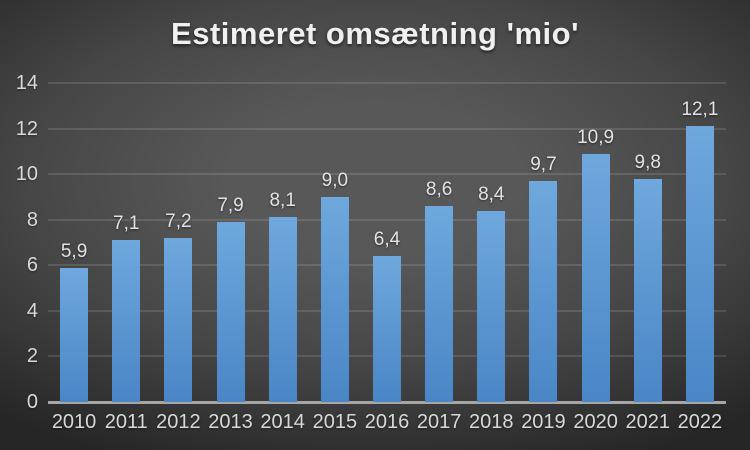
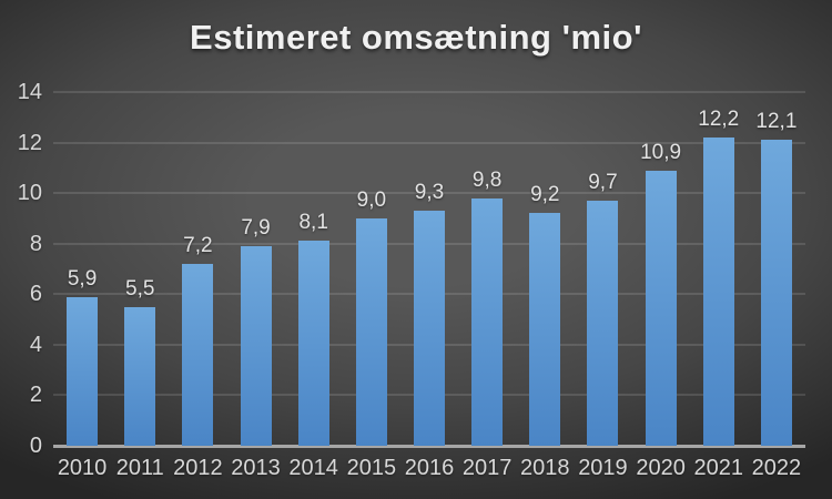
2011: 7,1 -> 5,5
2016: 6,4 -> 9,3
2017: 8,6 -> 9,8
2018: 8,4 -> 9,2
2021: 9,8 -> 12,2
